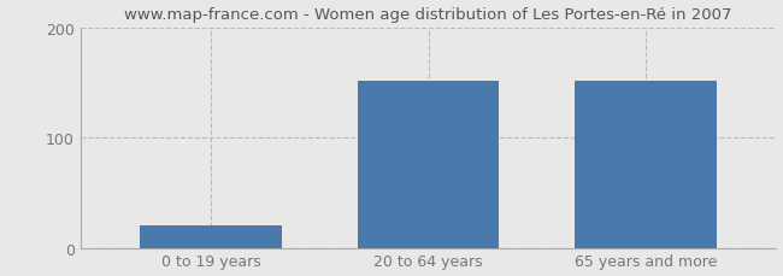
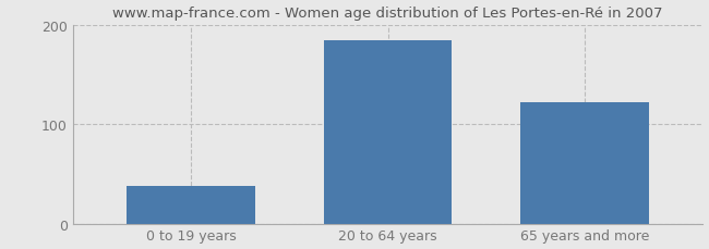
0 to 19 years: 20 -> 38
20 to 64 years: 152 -> 185
65 years and more: 152 -> 122
